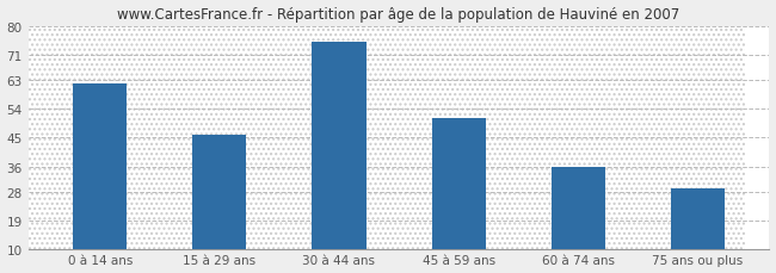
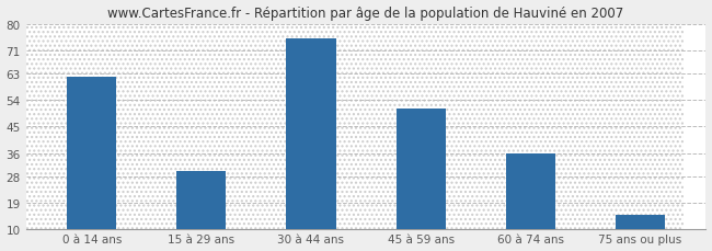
15 à 29 ans: 46 -> 30
75 ans ou plus: 29 -> 15
